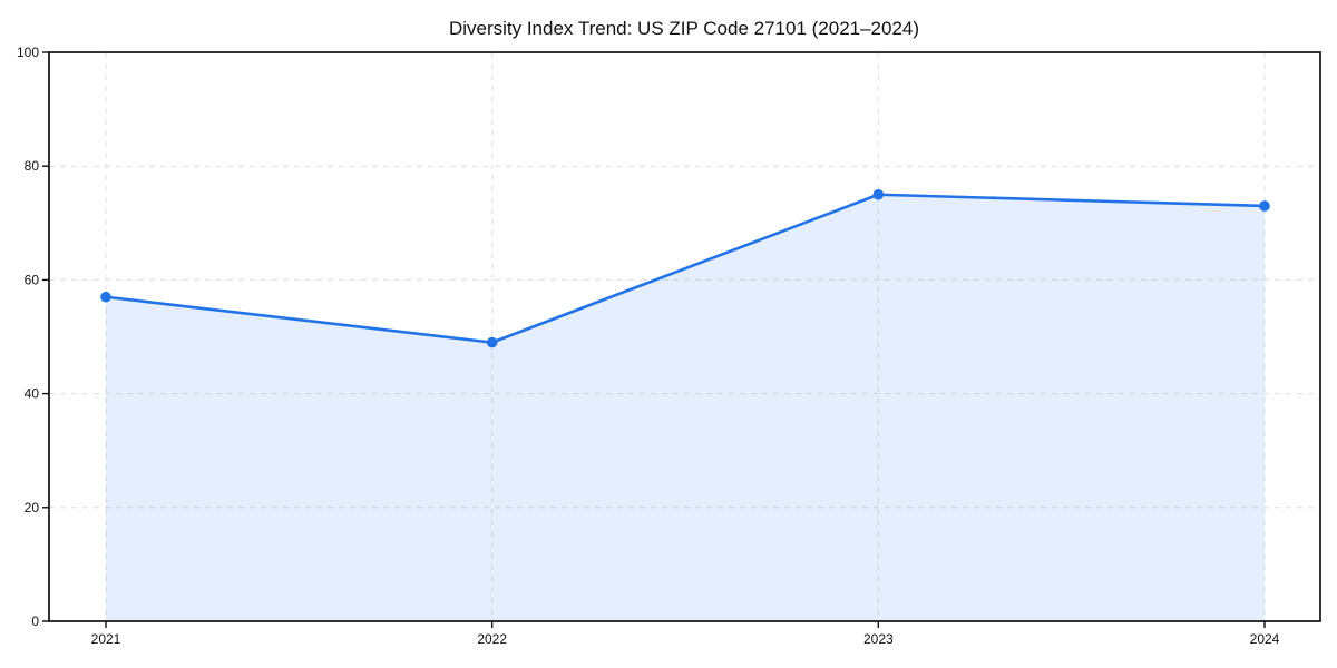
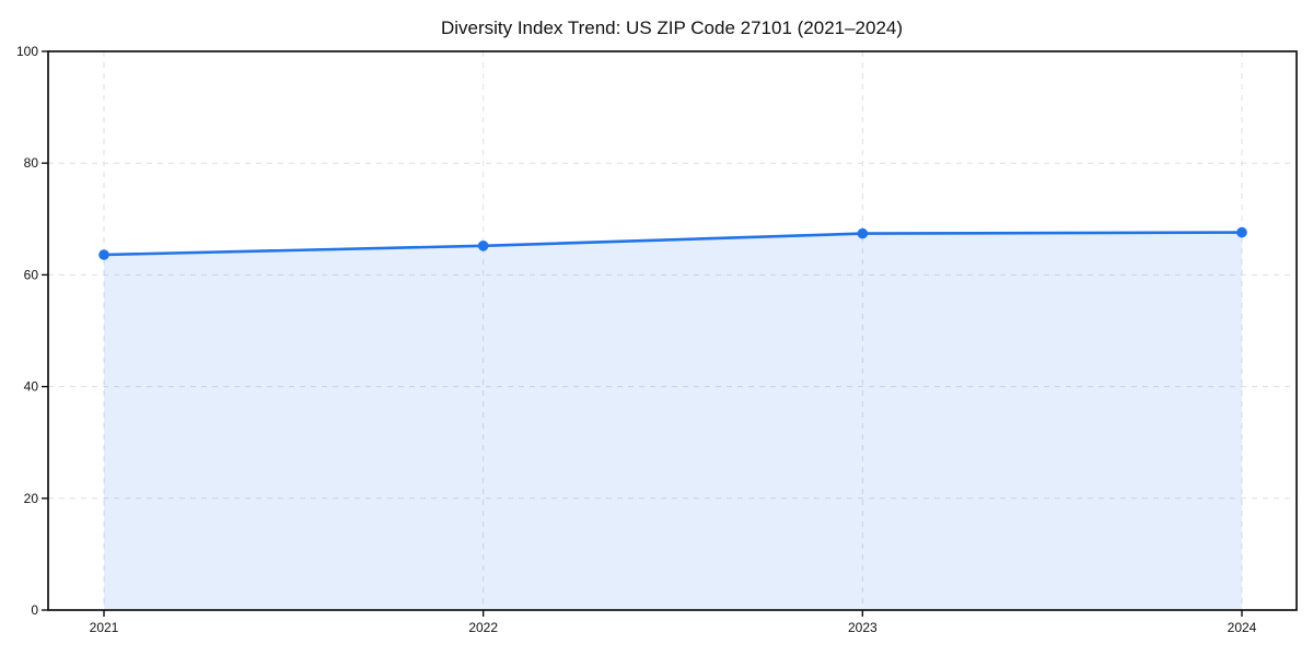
2021: 57 -> 64
2022: 49 -> 65
2023: 75 -> 67
2024: 73 -> 68
